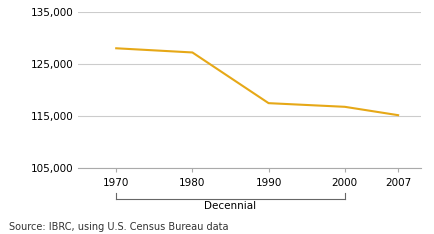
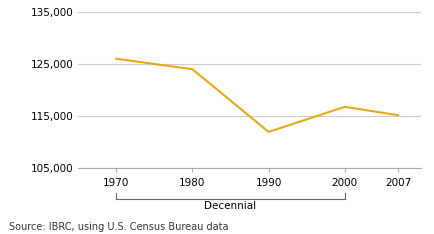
1970: 128,000 -> 126,000
1980: 127,200 -> 124,000
1990: 117,500 -> 112,000
